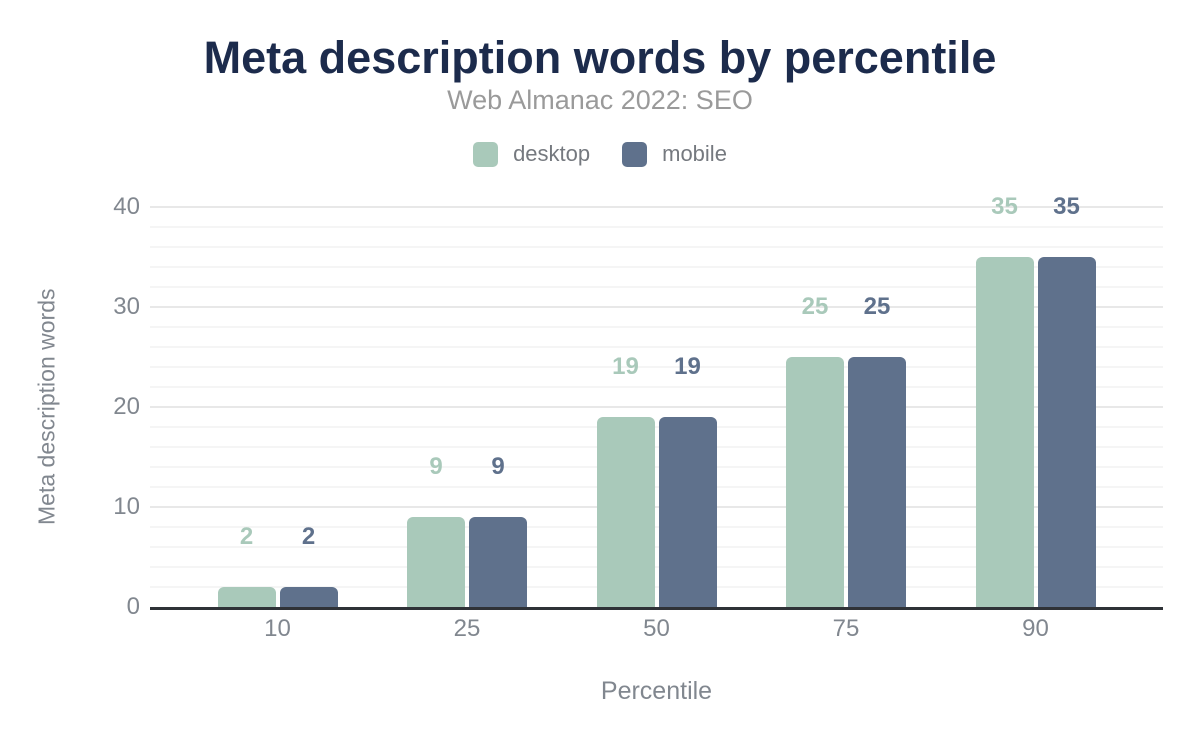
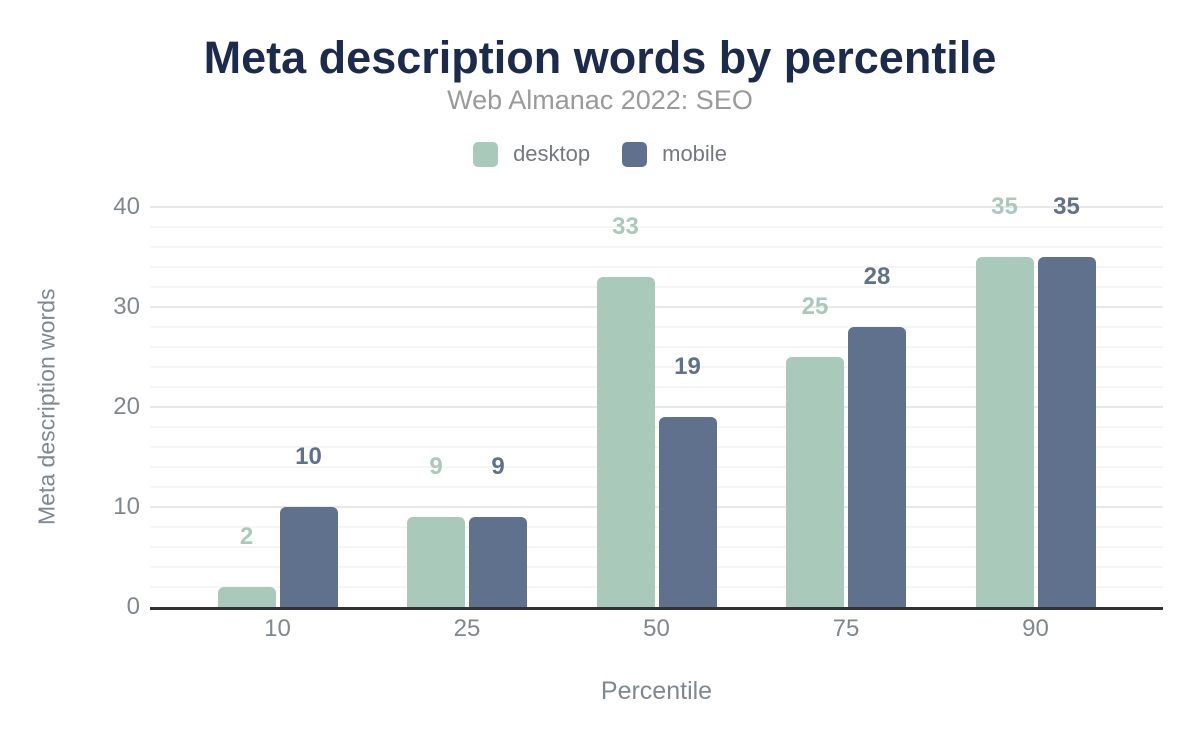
mobile/10: 2 -> 10
desktop/50: 19 -> 33
mobile/75: 25 -> 28
